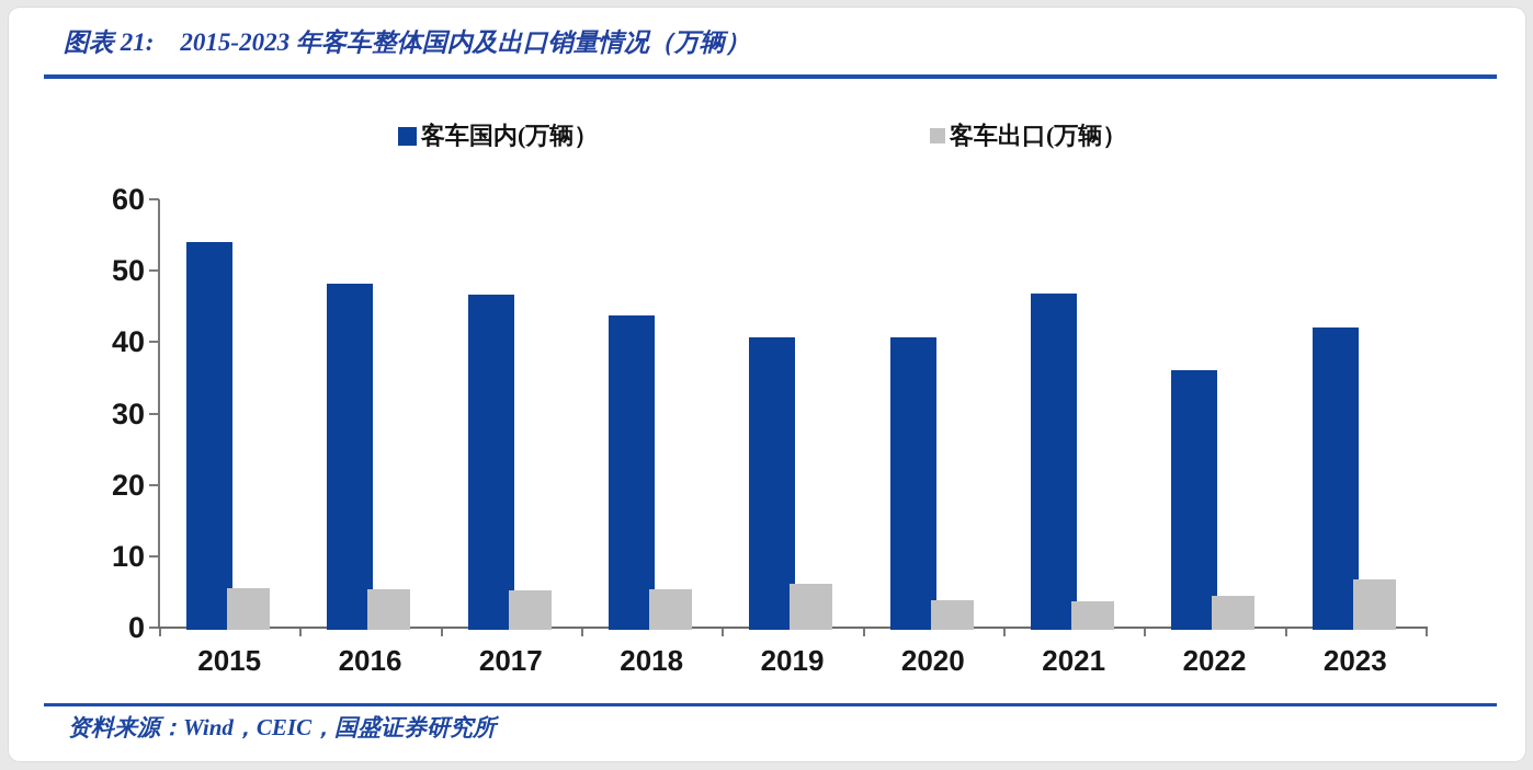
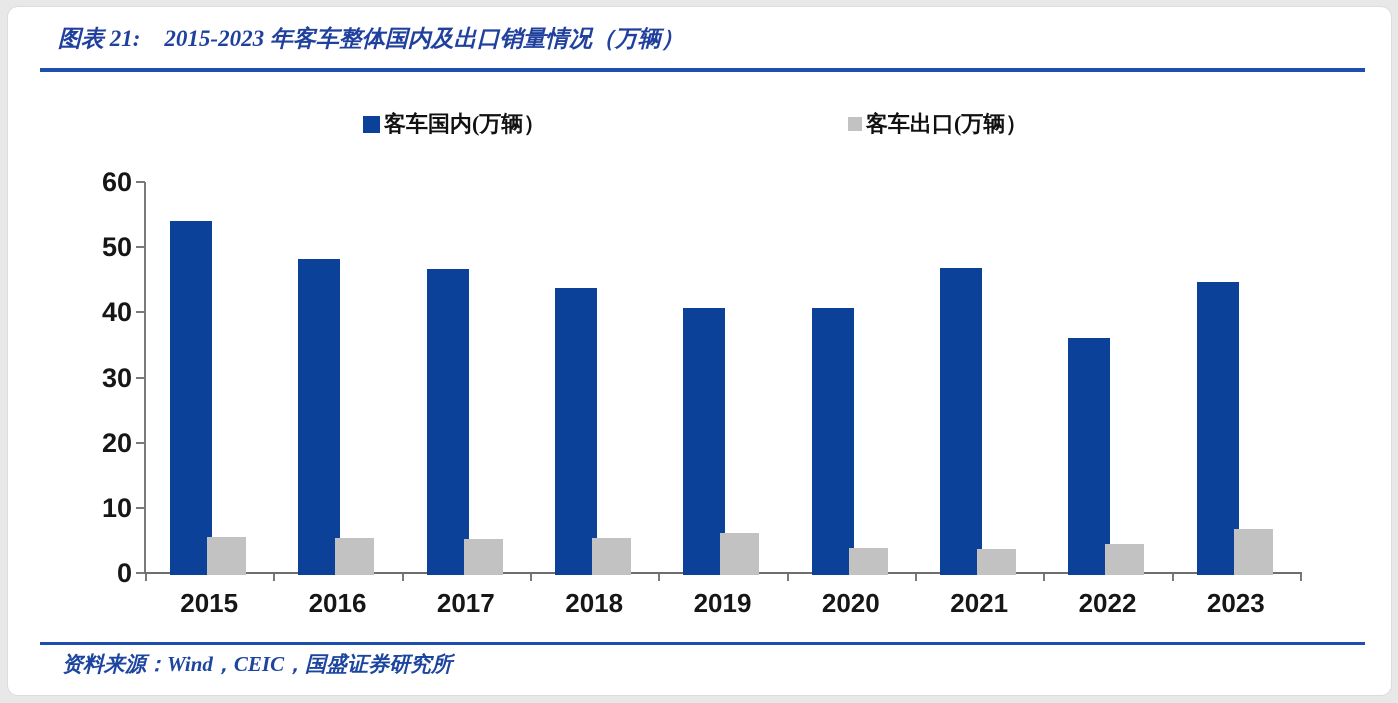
客车国内(万辆）/2023: 42 -> 45
